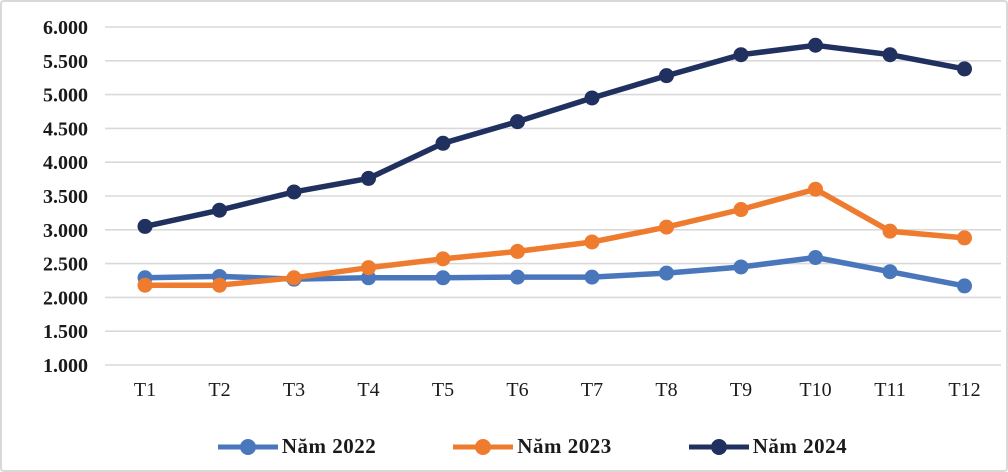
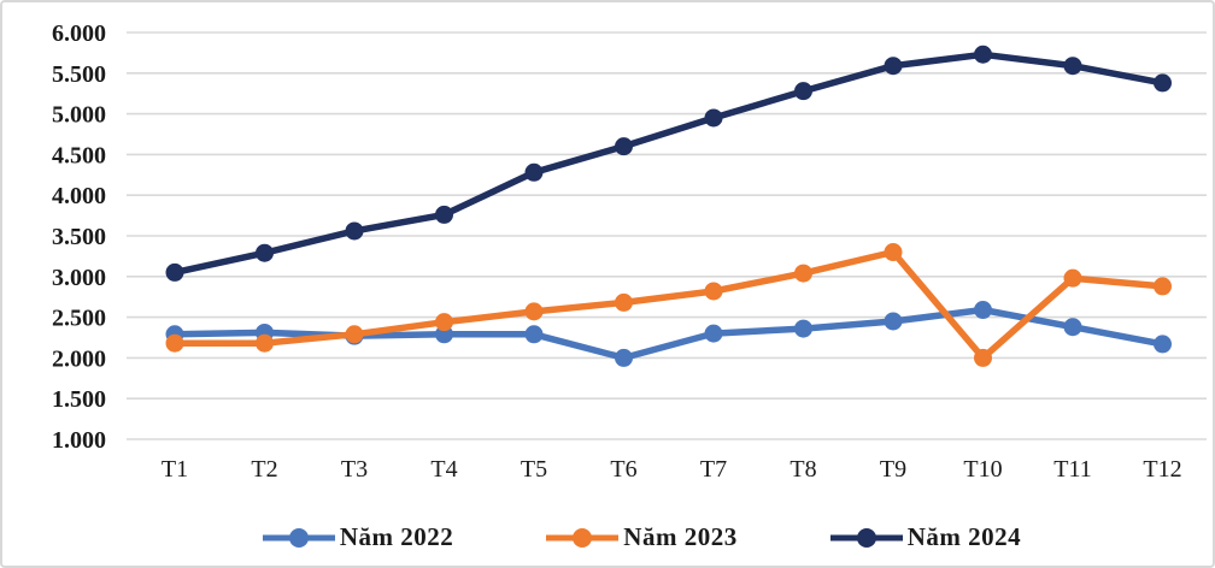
Năm 2022/T6: 2300 -> 2000
Năm 2023/T10: 3600 -> 2000
